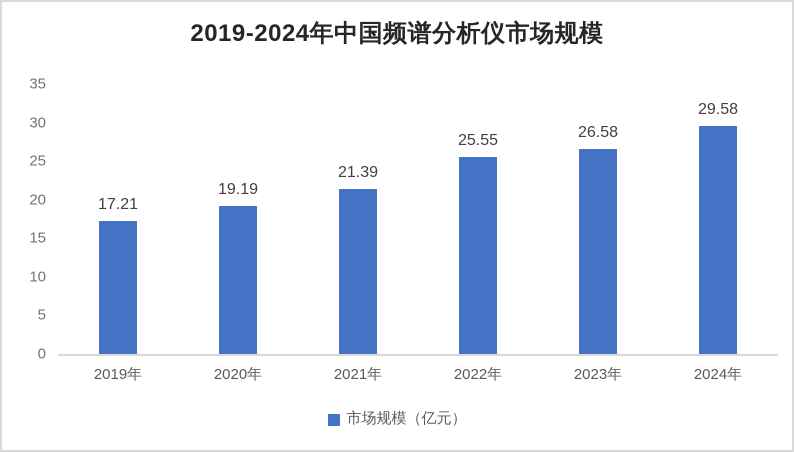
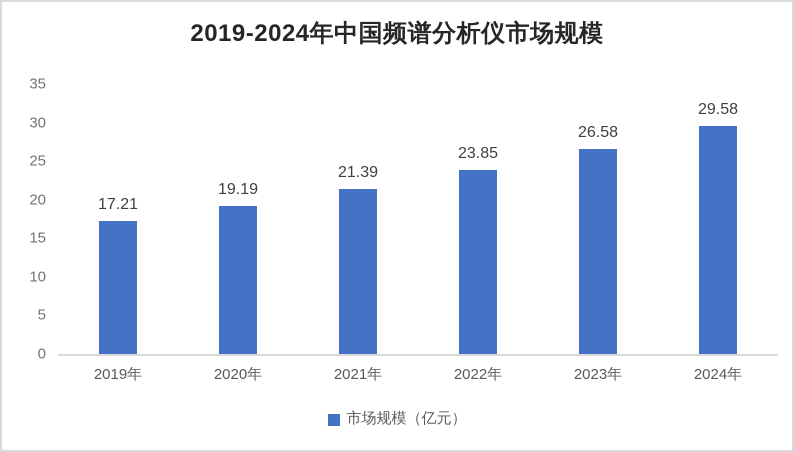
2022年: 25.55 -> 23.85
